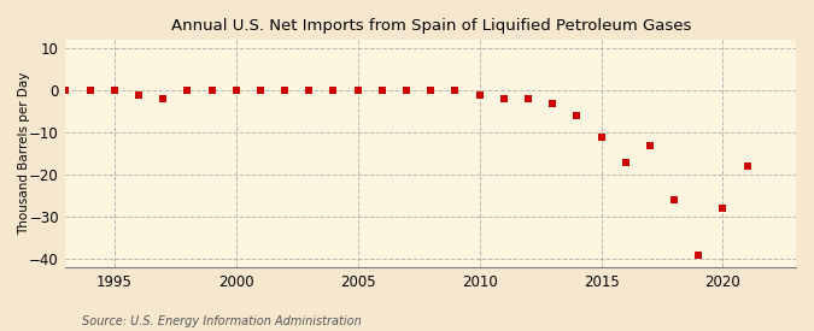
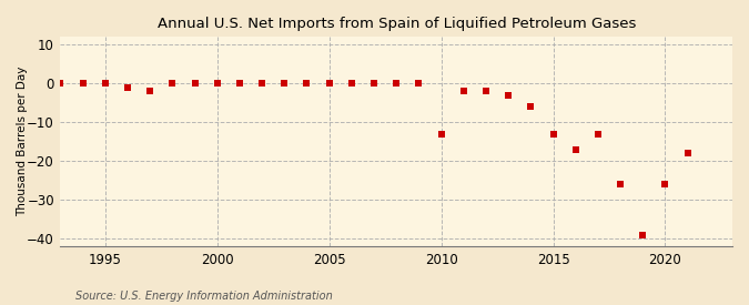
2010: -1 -> -13
2015: -11 -> -13
2020: -28 -> -26
